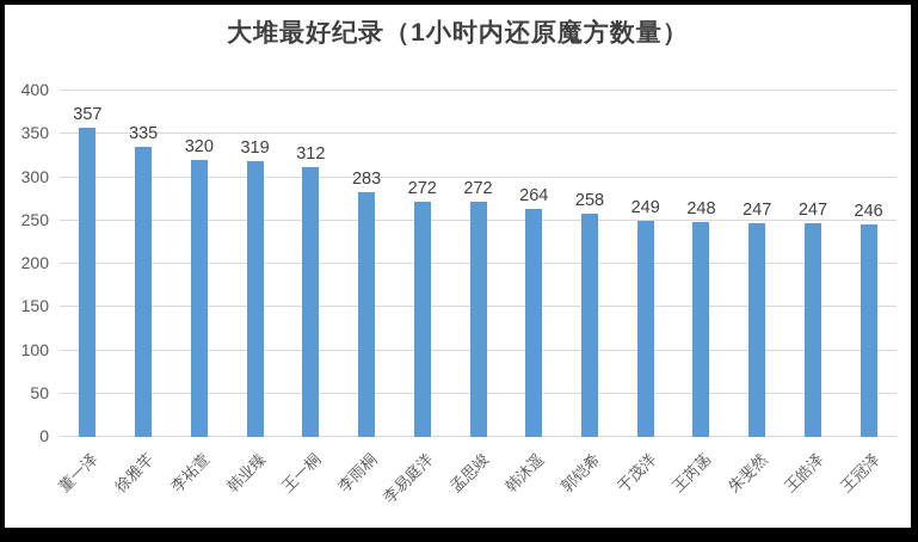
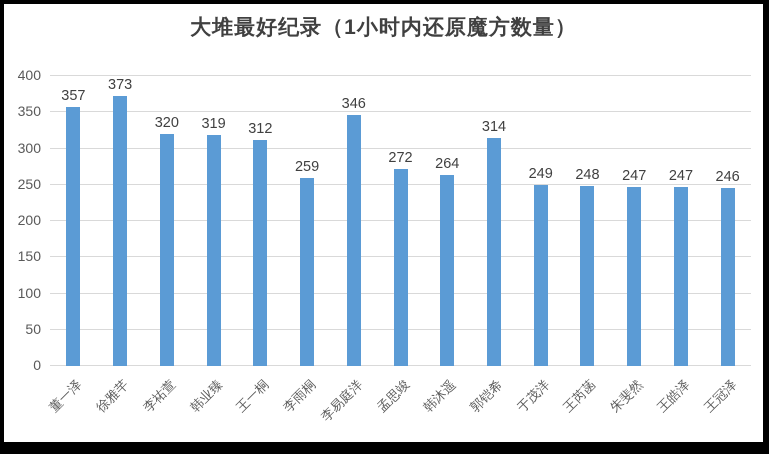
徐雅芊: 335 -> 373
李雨桐: 283 -> 259
李易庭洋: 272 -> 346
郭铠希: 258 -> 314
